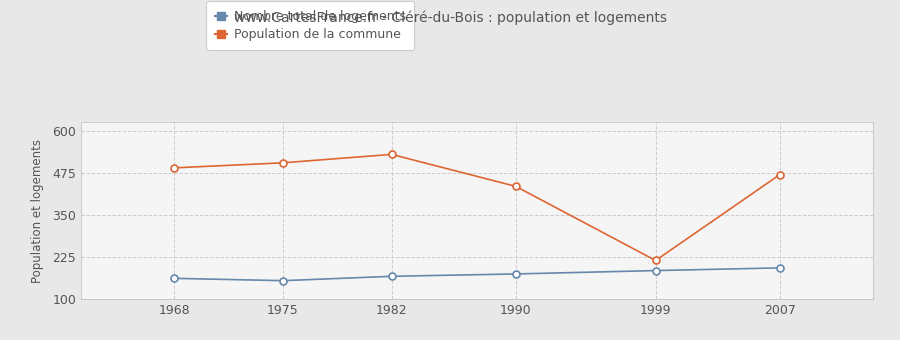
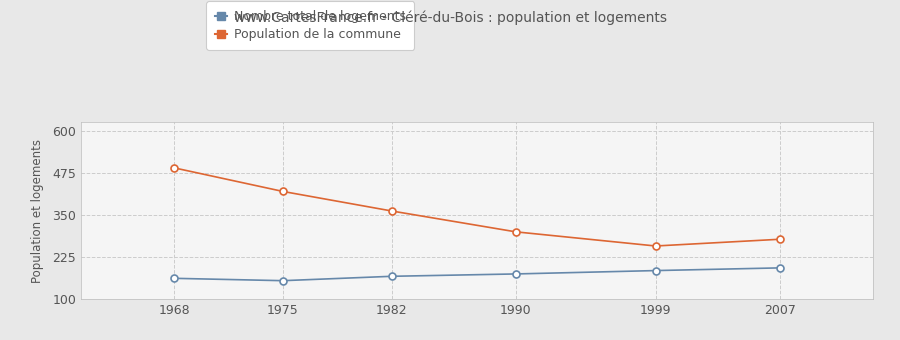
Population de la commune/1975: 505 -> 420
Population de la commune/1982: 530 -> 362
Population de la commune/1990: 435 -> 300
Population de la commune/1999: 215 -> 258
Population de la commune/2007: 470 -> 278
